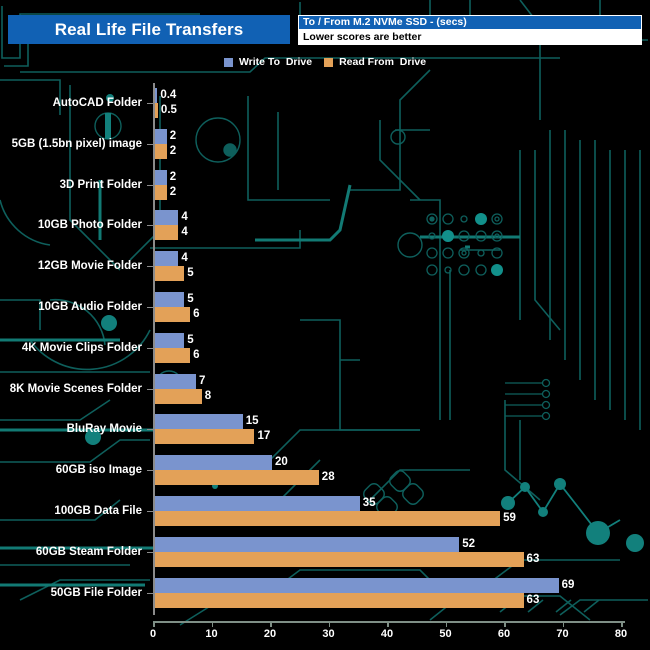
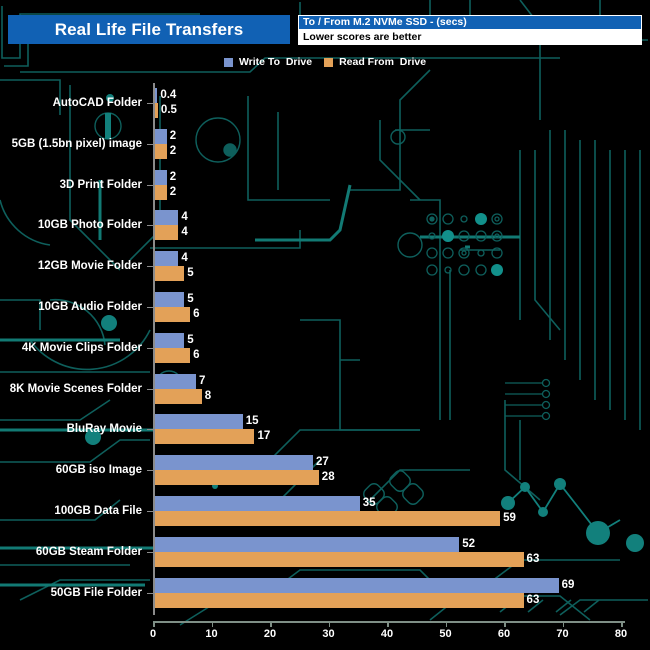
Write To Drive/60GB iso Image: 20 -> 27
